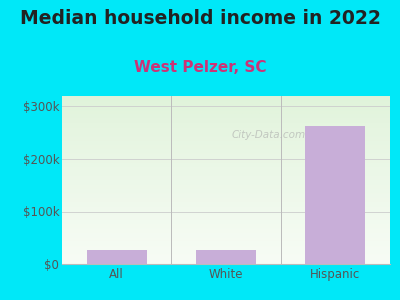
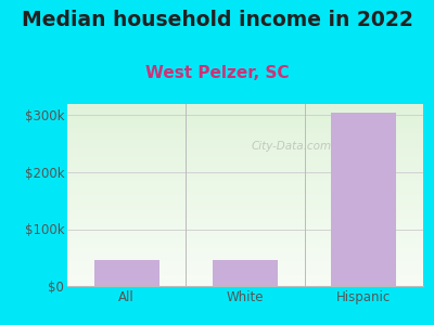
All: $27k -> $46k
White: $27k -> $46k
Hispanic: $262k -> $304k
